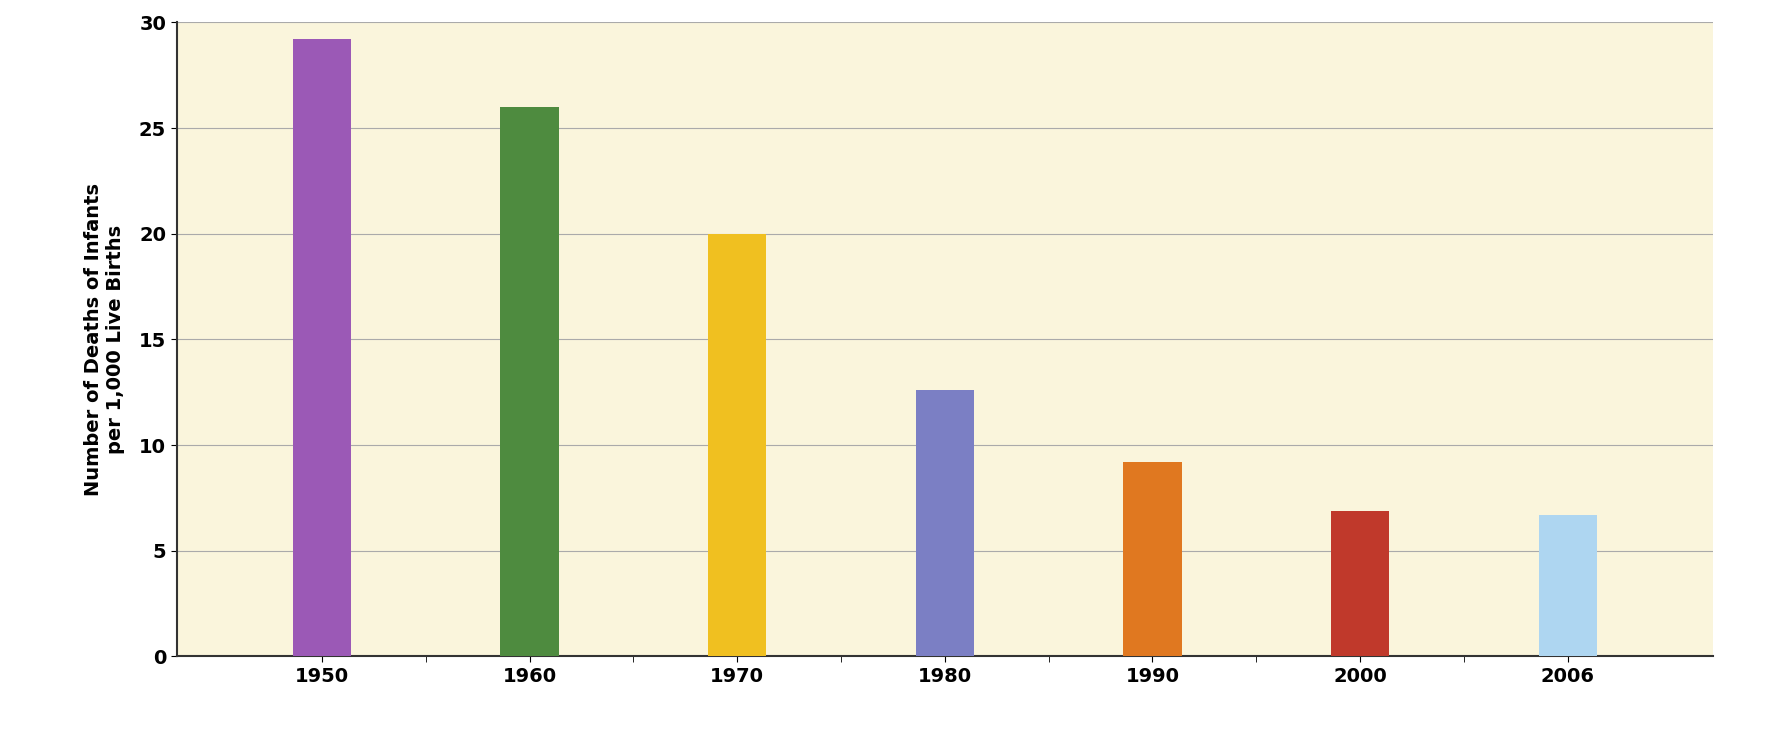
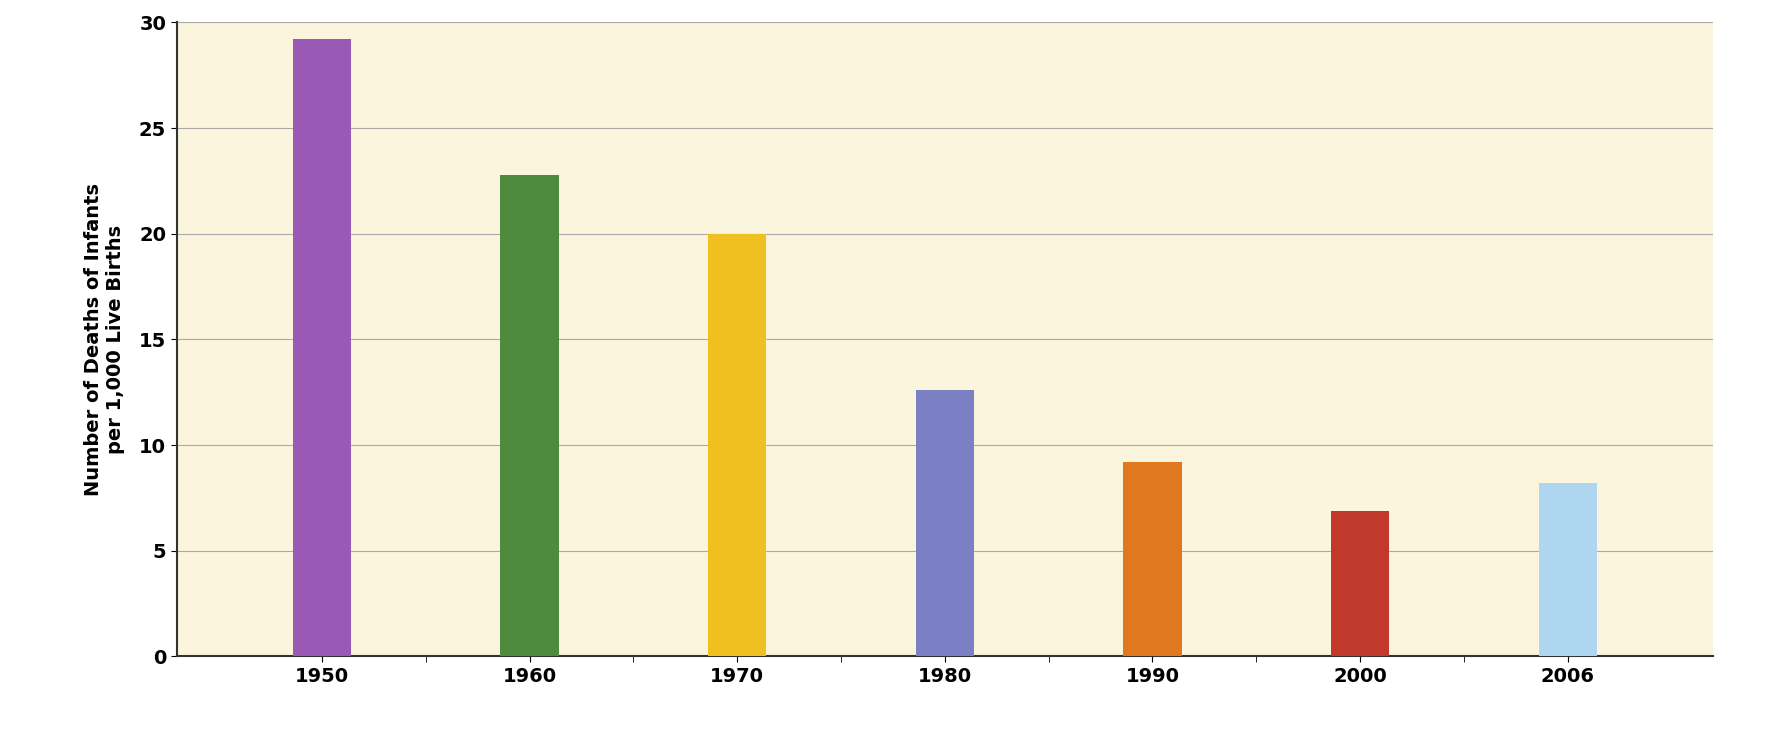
1960: 26.0 -> 22.8
2006: 6.7 -> 8.2
